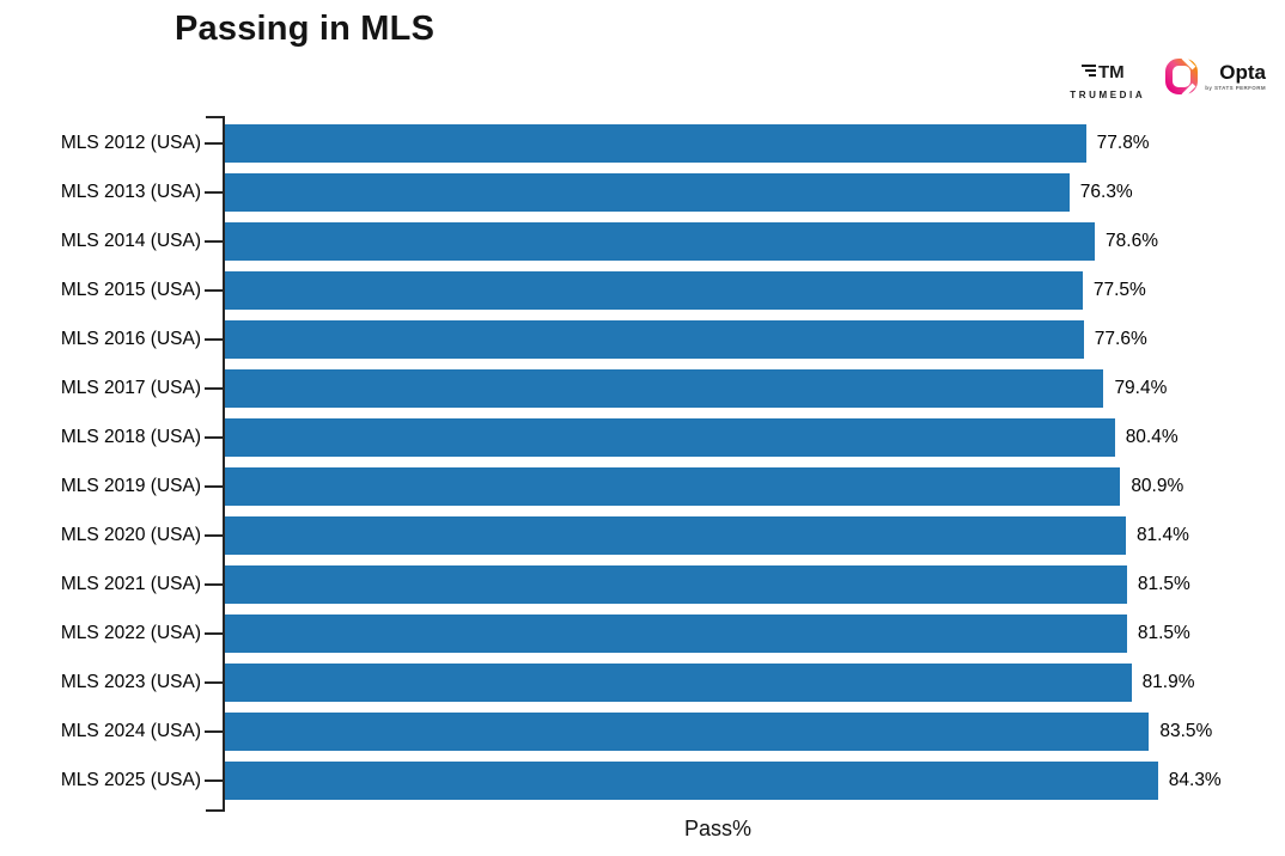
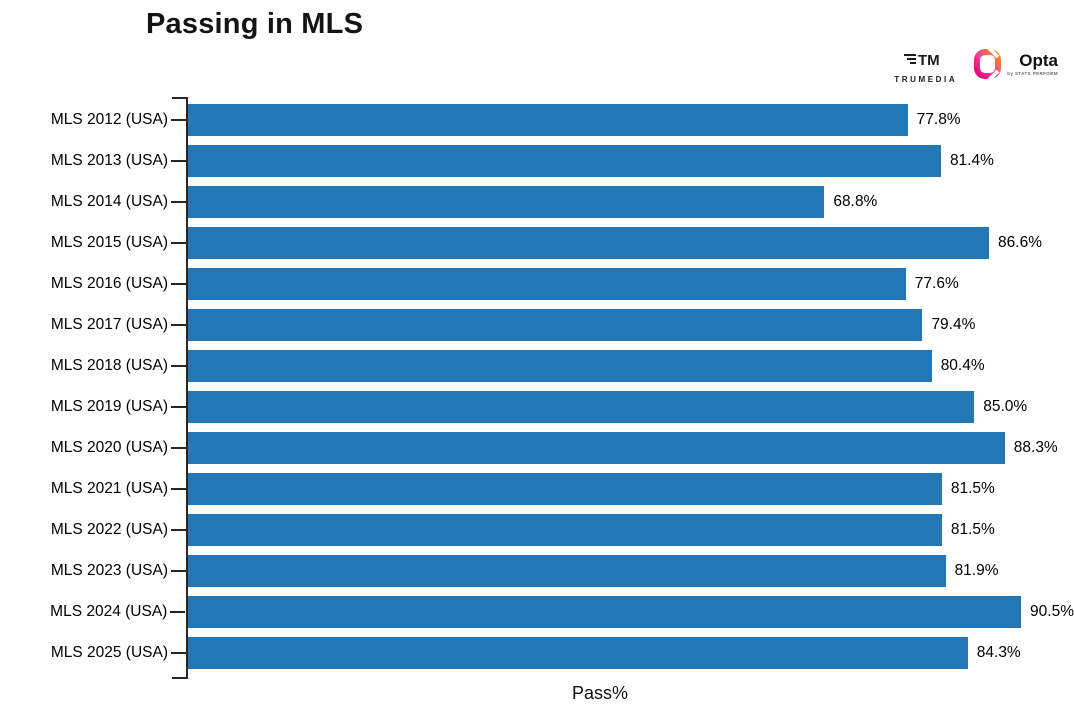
MLS 2013 (USA): 76.3% -> 81.4%
MLS 2014 (USA): 78.6% -> 68.8%
MLS 2015 (USA): 77.5% -> 86.6%
MLS 2019 (USA): 80.9% -> 85.0%
MLS 2020 (USA): 81.4% -> 88.3%
MLS 2024 (USA): 83.5% -> 90.5%
